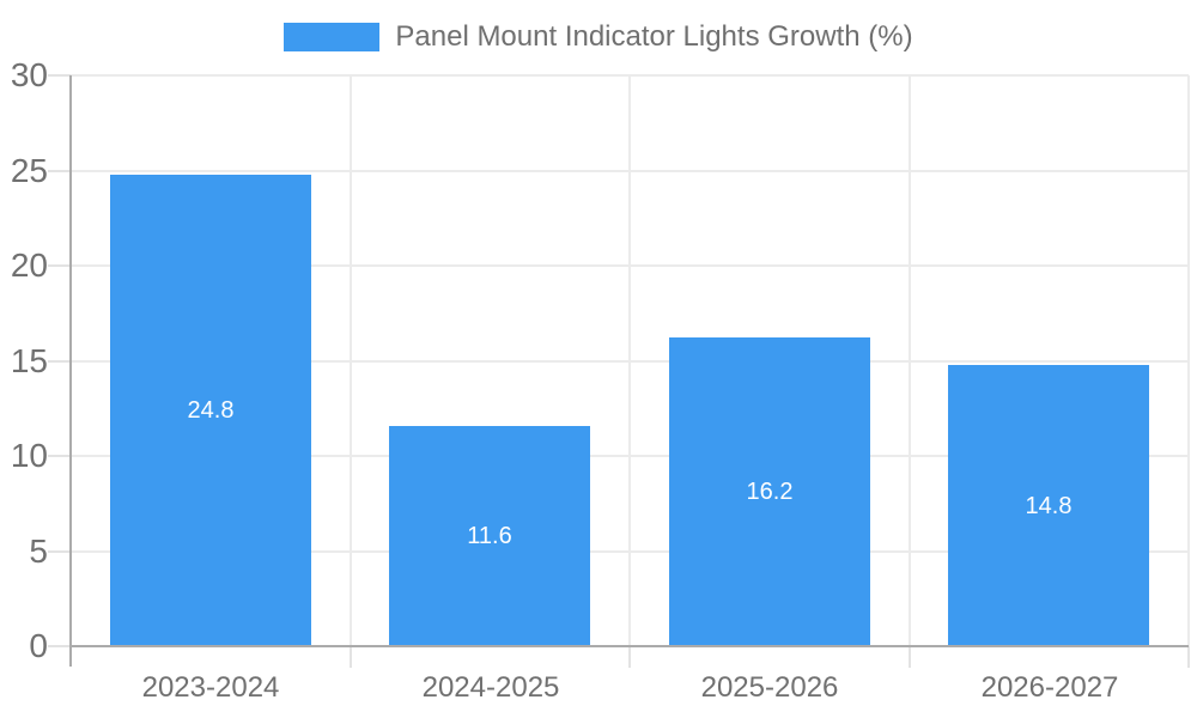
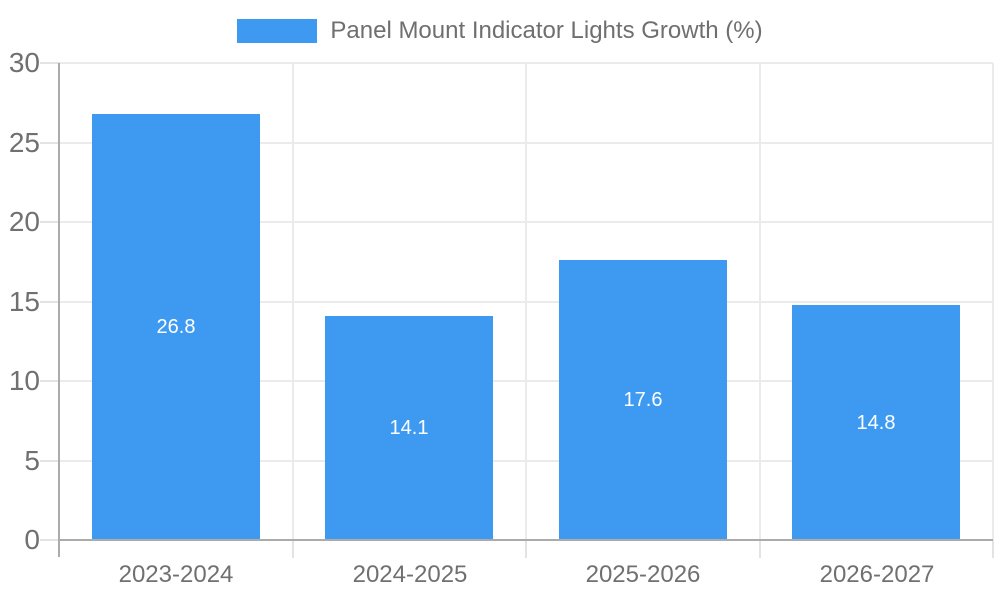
2023-2024: 24.8 -> 26.8
2024-2025: 11.6 -> 14.1
2025-2026: 16.2 -> 17.6
